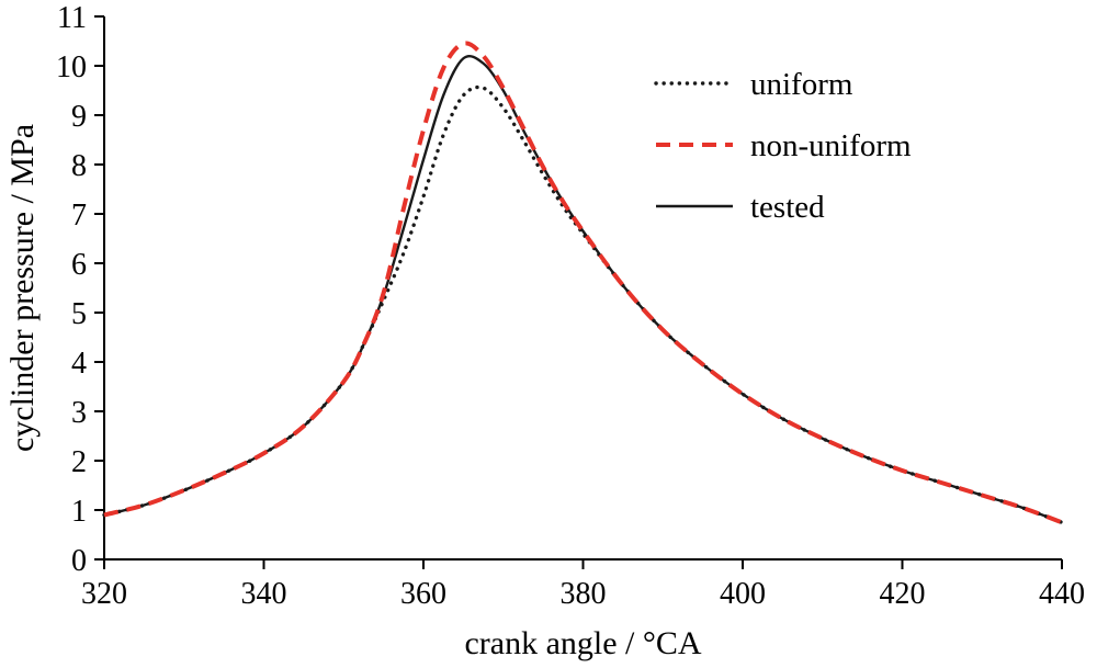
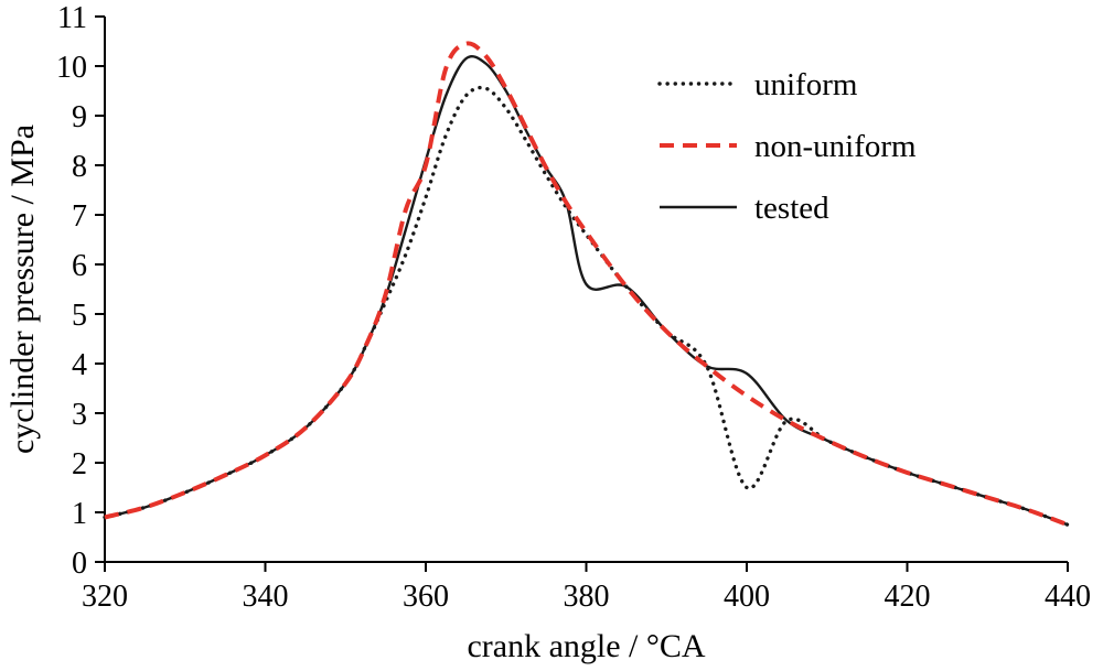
non-uniform/360: 8.7 -> 8.0
tested/380: 6.7 -> 5.6
uniform/400: 3.4 -> 1.5
tested/400: 3.4 -> 3.8
